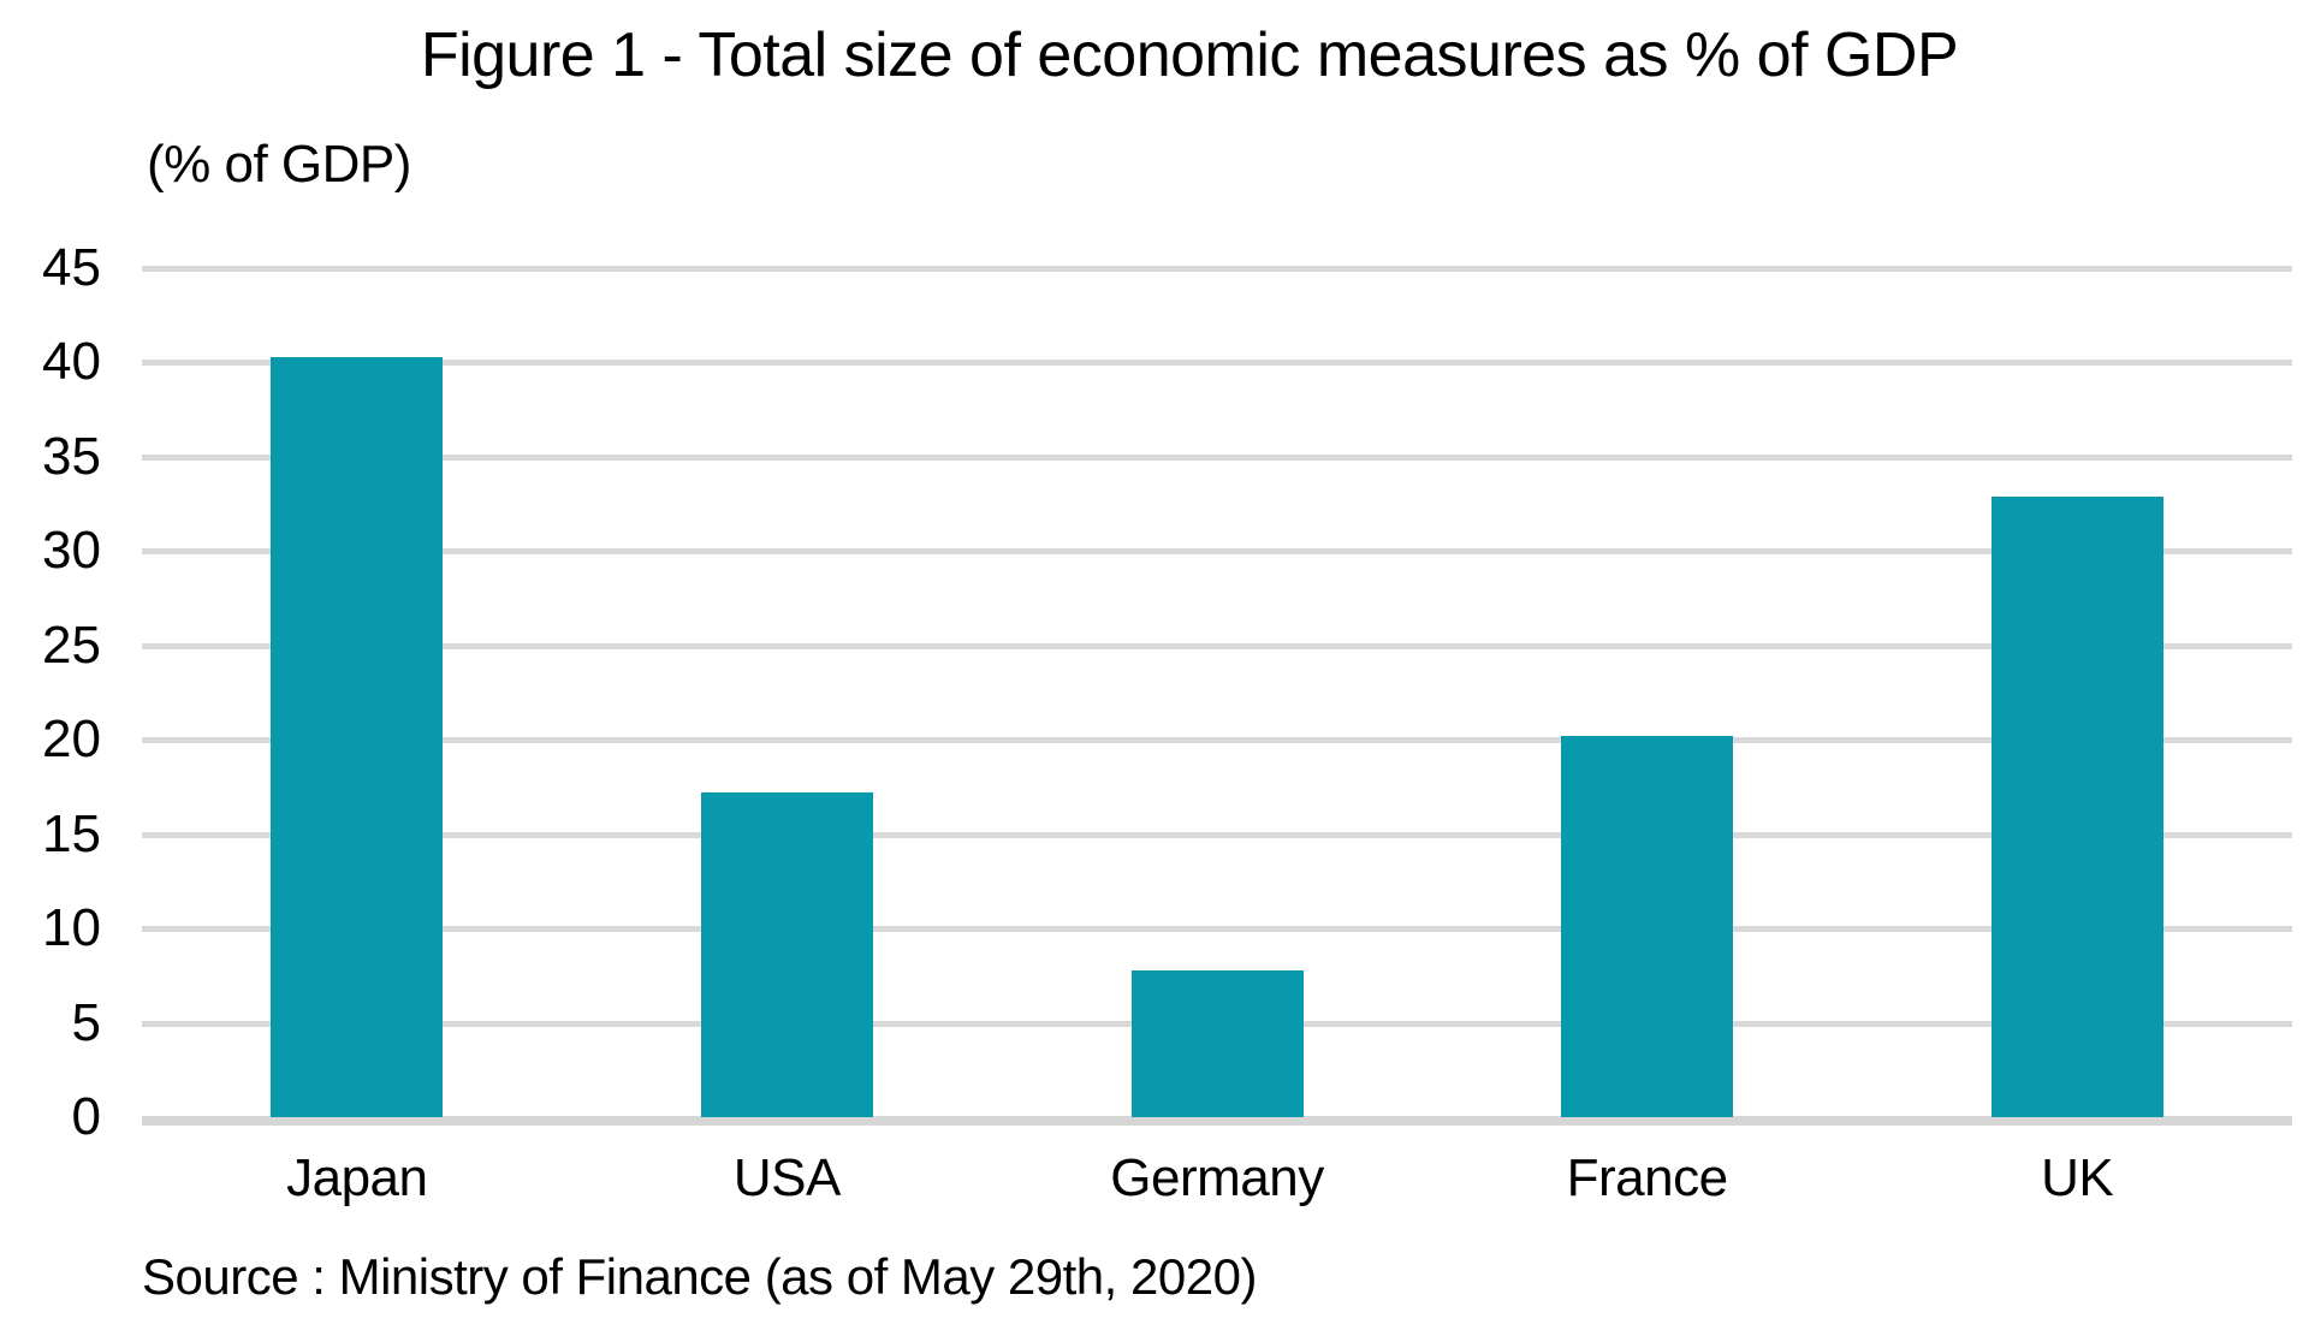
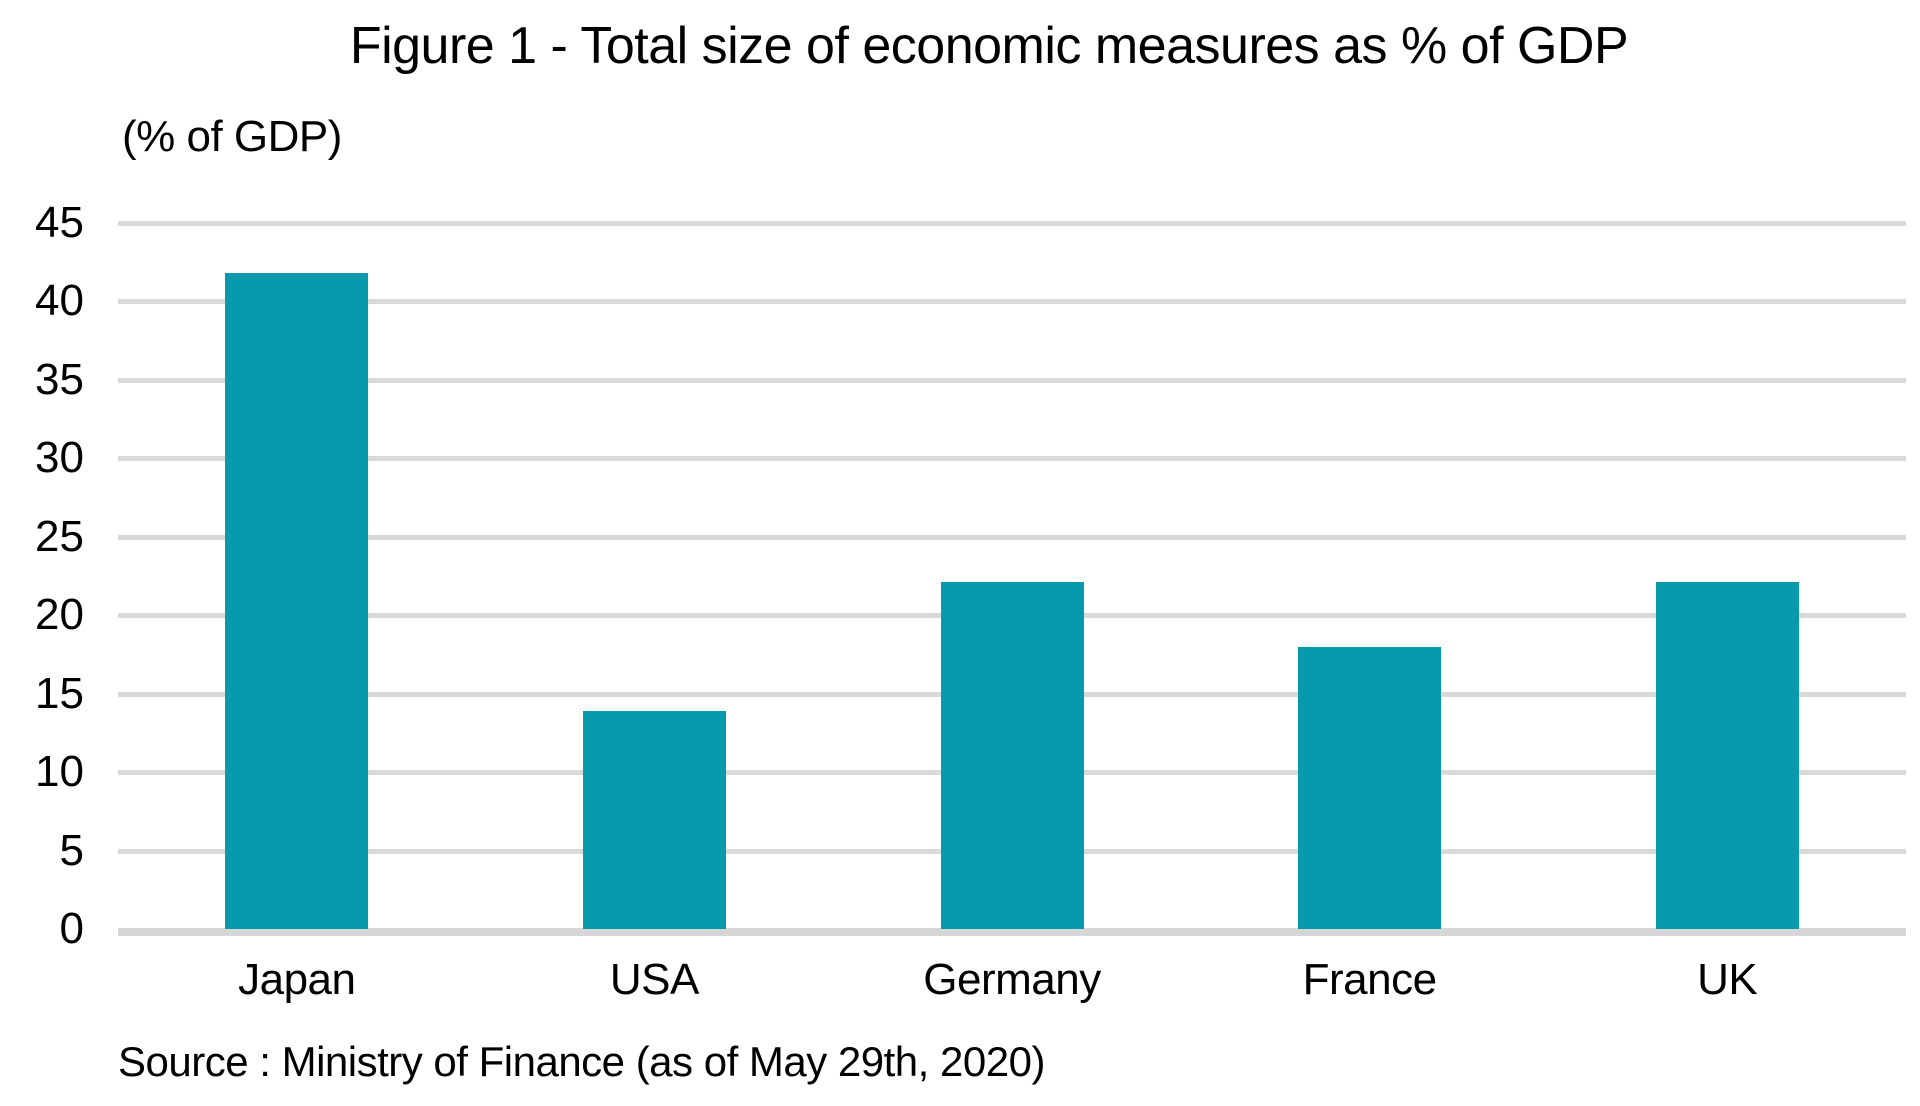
Japan: 40.3 -> 41.8
USA: 17.2 -> 13.9
Germany: 7.8 -> 22.1
France: 20.2 -> 18.0
UK: 32.9 -> 22.1
